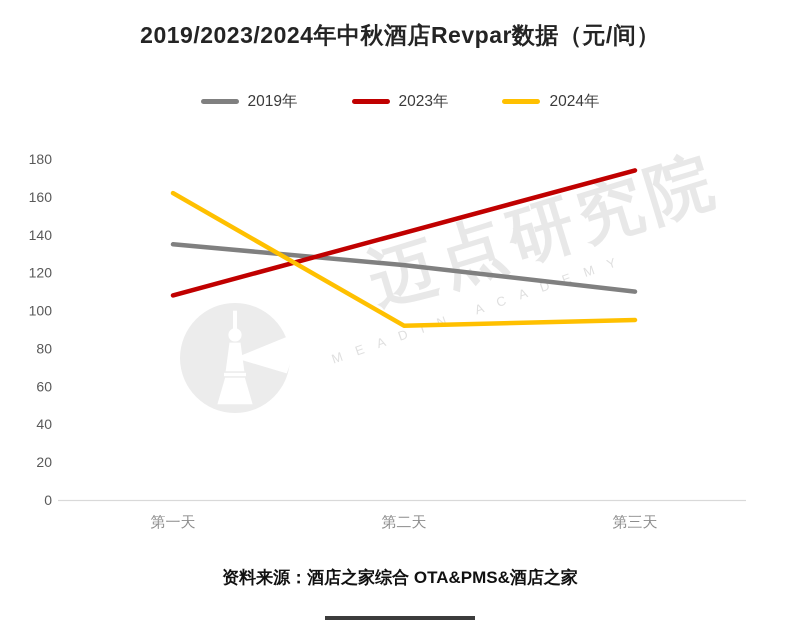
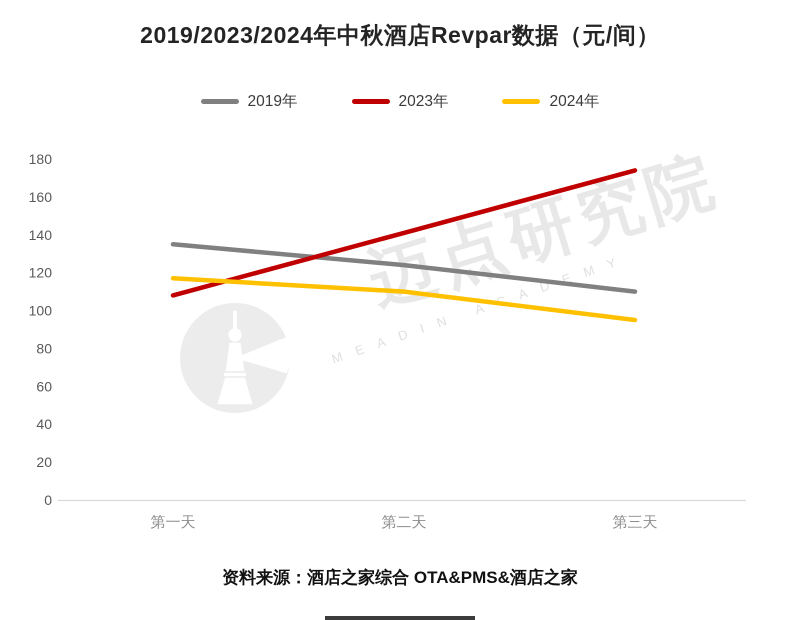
2024年/第一天: 162 -> 117
2024年/第二天: 92 -> 110
